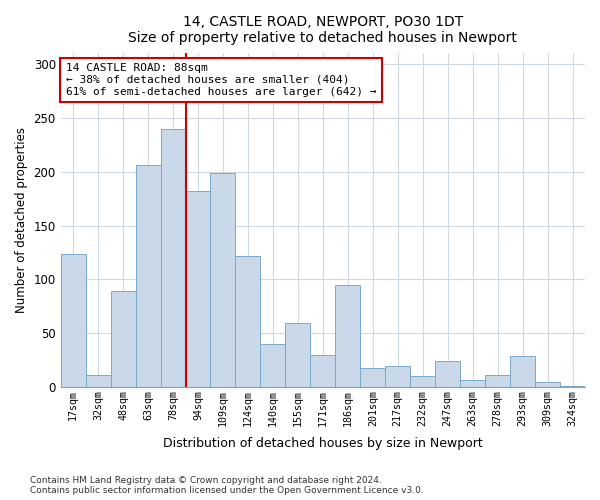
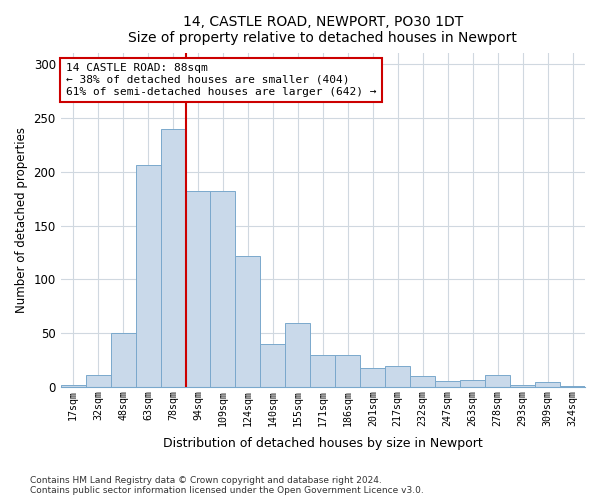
17sqm: 124 -> 2
48sqm: 89 -> 50
109sqm: 199 -> 182
186sqm: 95 -> 30
247sqm: 24 -> 6
293sqm: 29 -> 2
